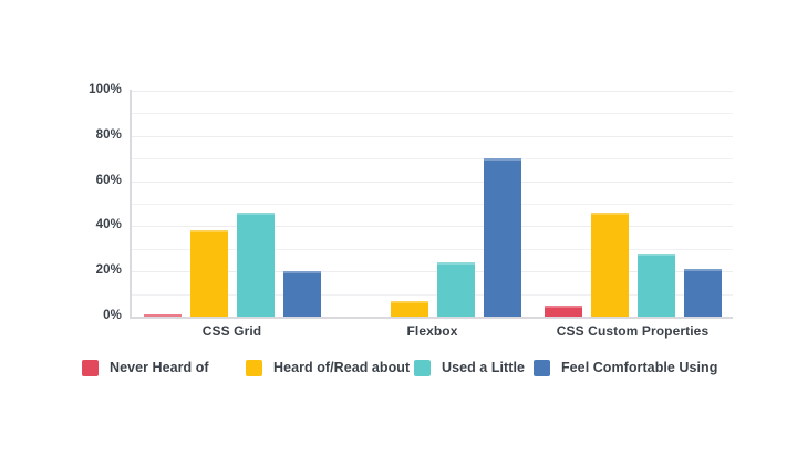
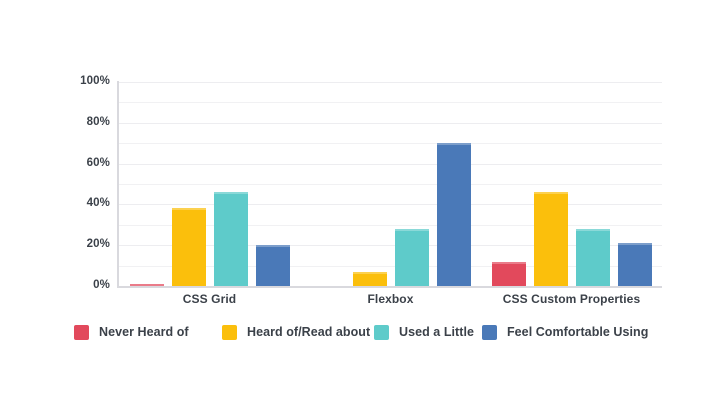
Used a Little/Flexbox: 24% -> 28%
Never Heard of/CSS Custom Properties: 5% -> 12%
